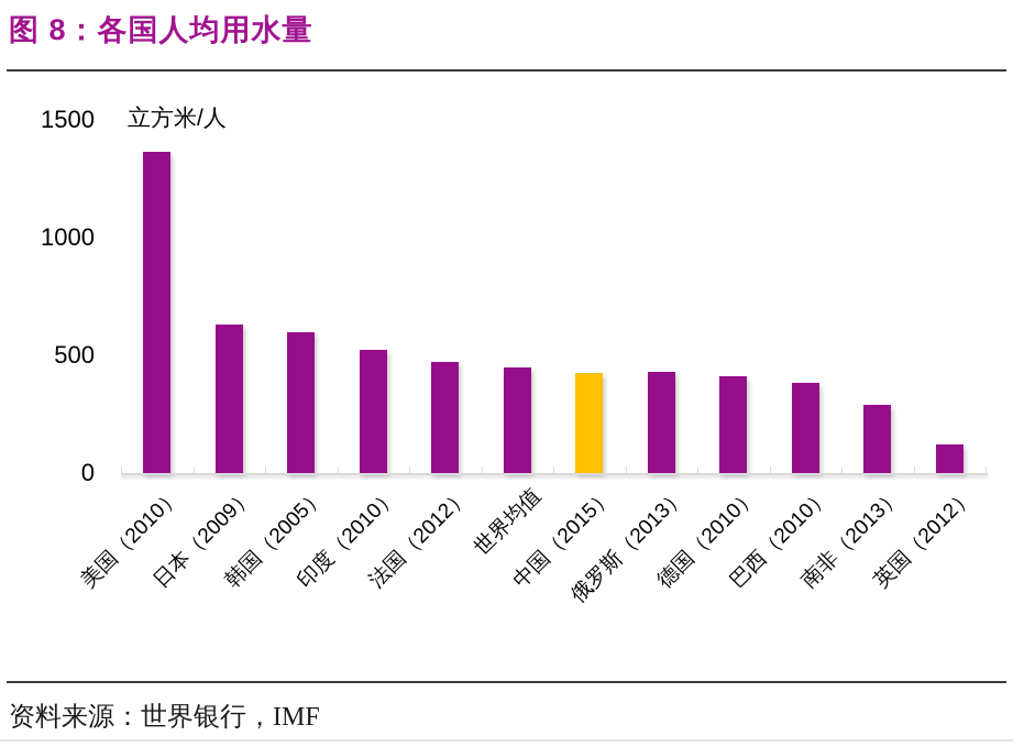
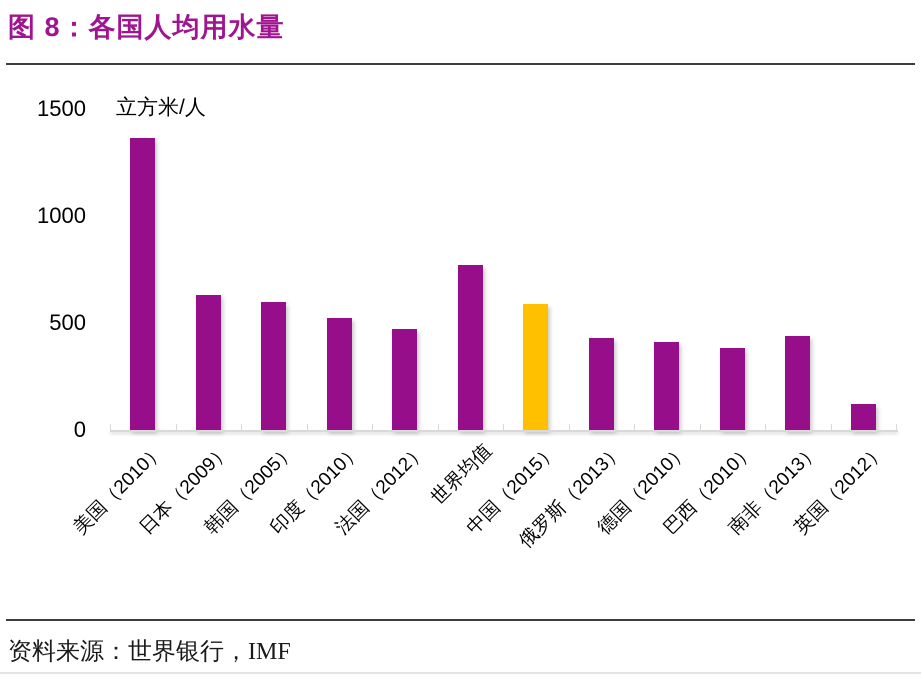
世界均值: 450 -> 770
中国（2015）: 420 -> 590
南非（2013）: 290 -> 440
